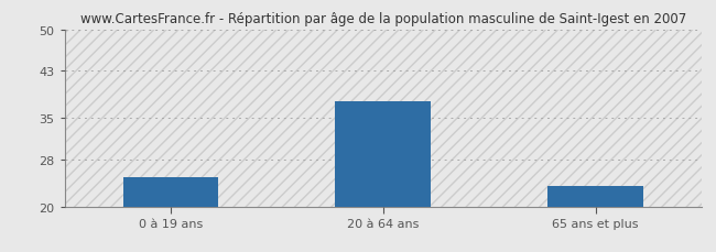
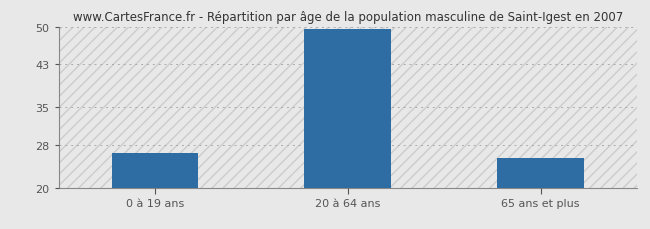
0 à 19 ans: 25.0 -> 26.5
20 à 64 ans: 37.8 -> 49.5
65 ans et plus: 23.4 -> 25.5
